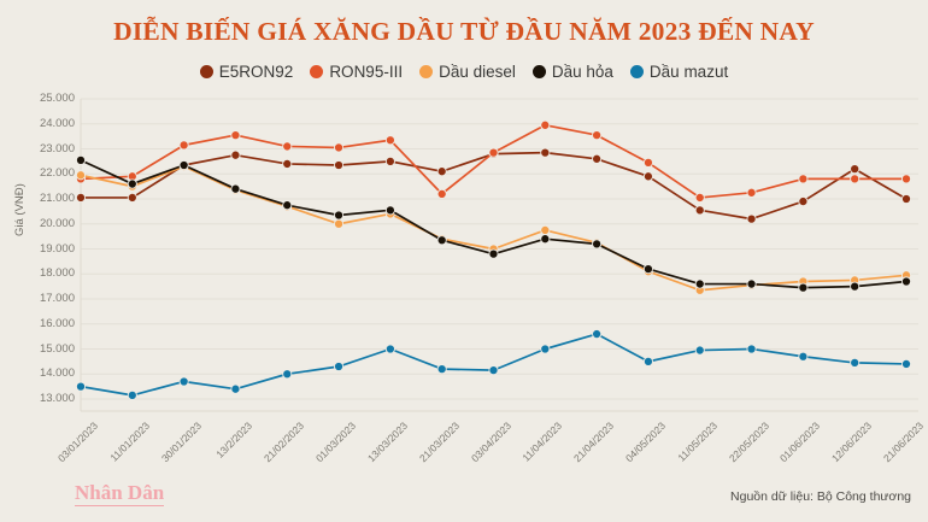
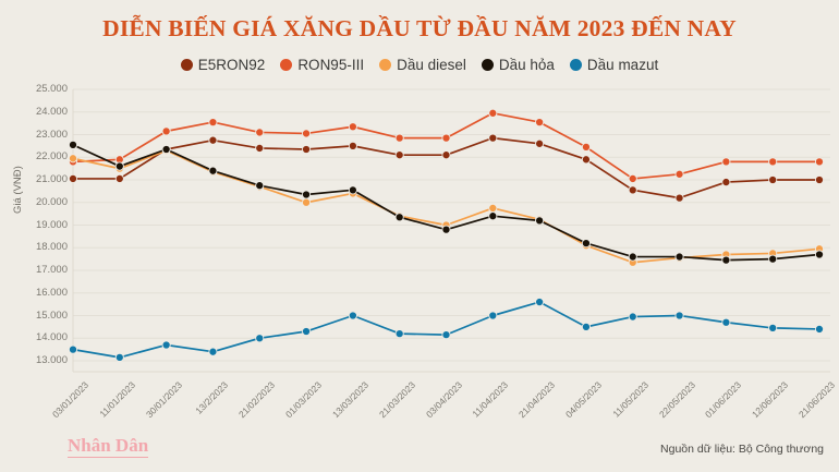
RON95-III/21/03/2023: 21200 -> 22800
E5RON92/03/04/2023: 22800 -> 22100
E5RON92/12/06/2023: 22200 -> 21000
